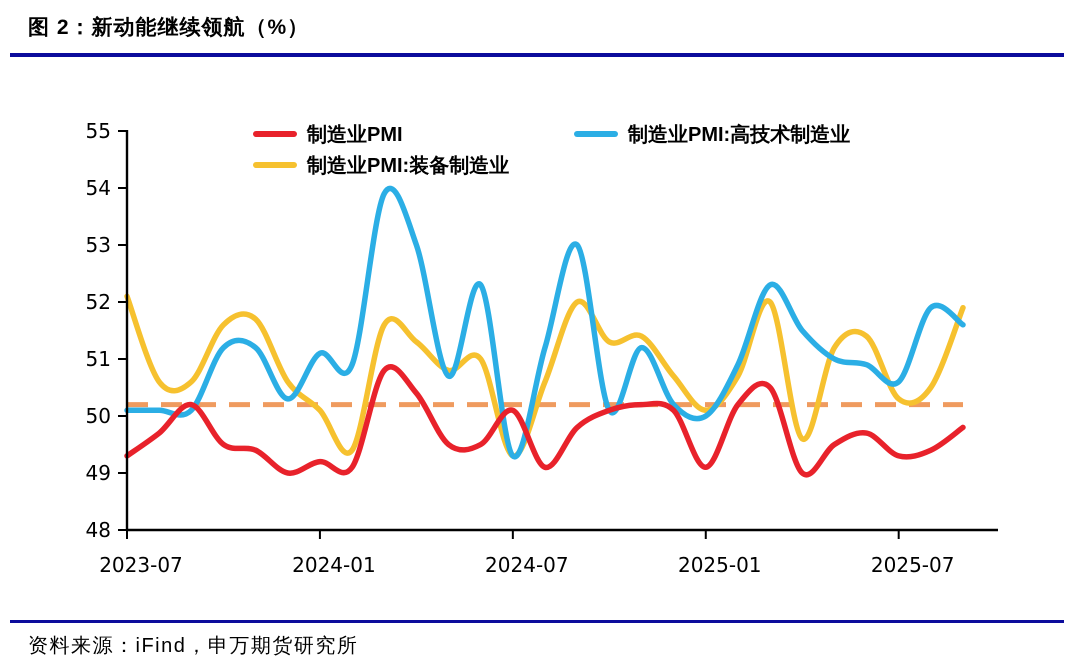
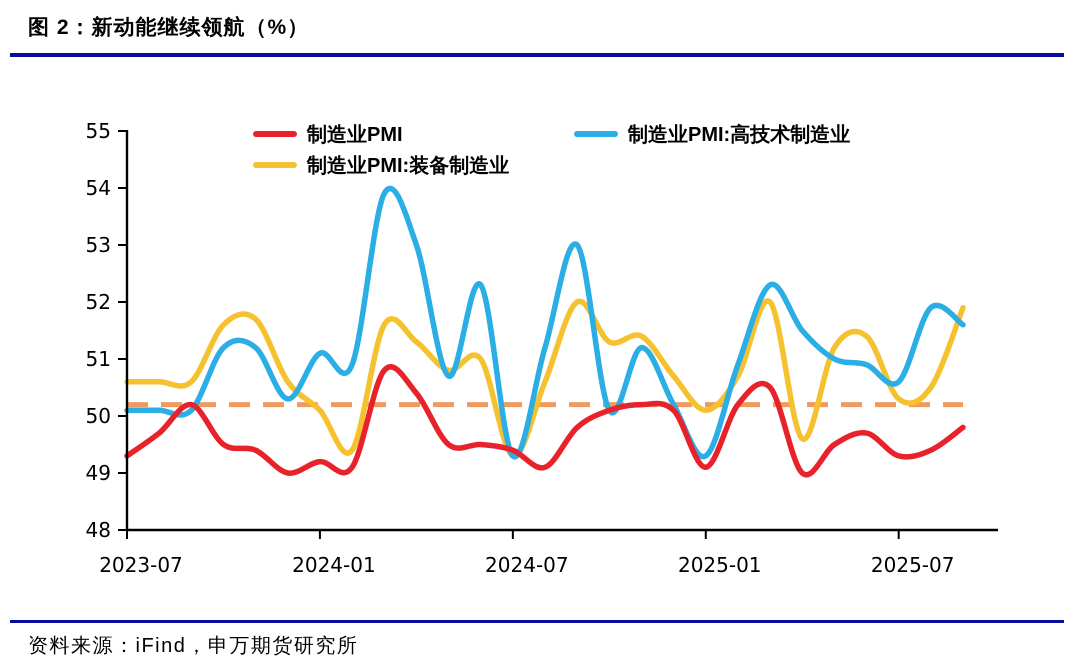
制造业PMI:装备制造业/2023-07: 52.1 -> 50.6
制造业PMI/2024-07: 50.1 -> 49.4
制造业PMI:高技术制造业/2025-01: 50.0 -> 49.3
